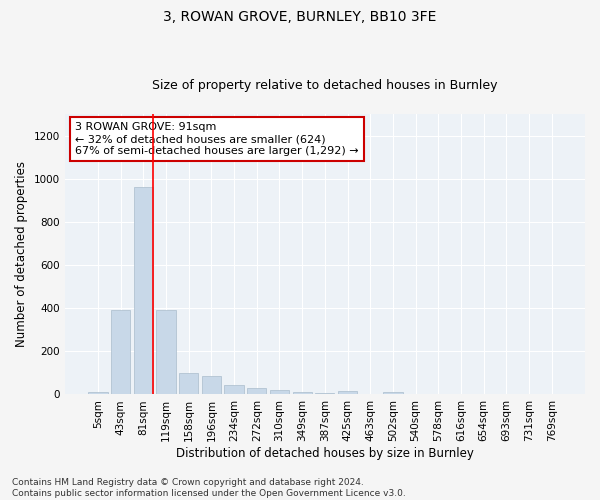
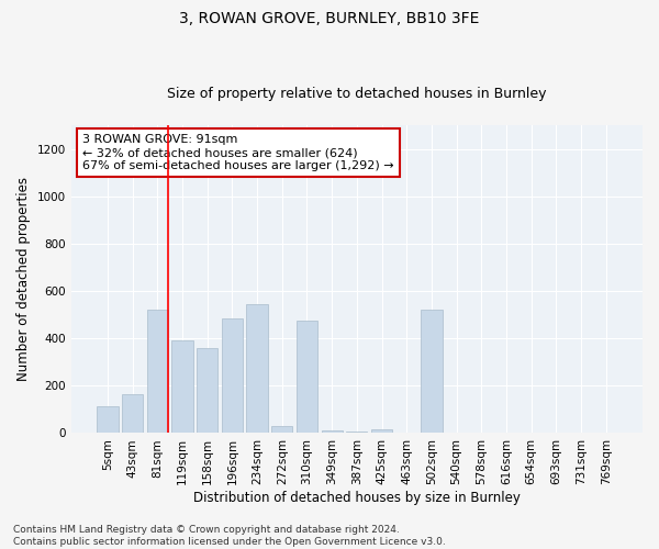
5sqm: 10 -> 115
43sqm: 390 -> 165
81sqm: 960 -> 520
158sqm: 100 -> 360
196sqm: 85 -> 485
234sqm: 45 -> 545
310sqm: 20 -> 475
502sqm: 10 -> 520
